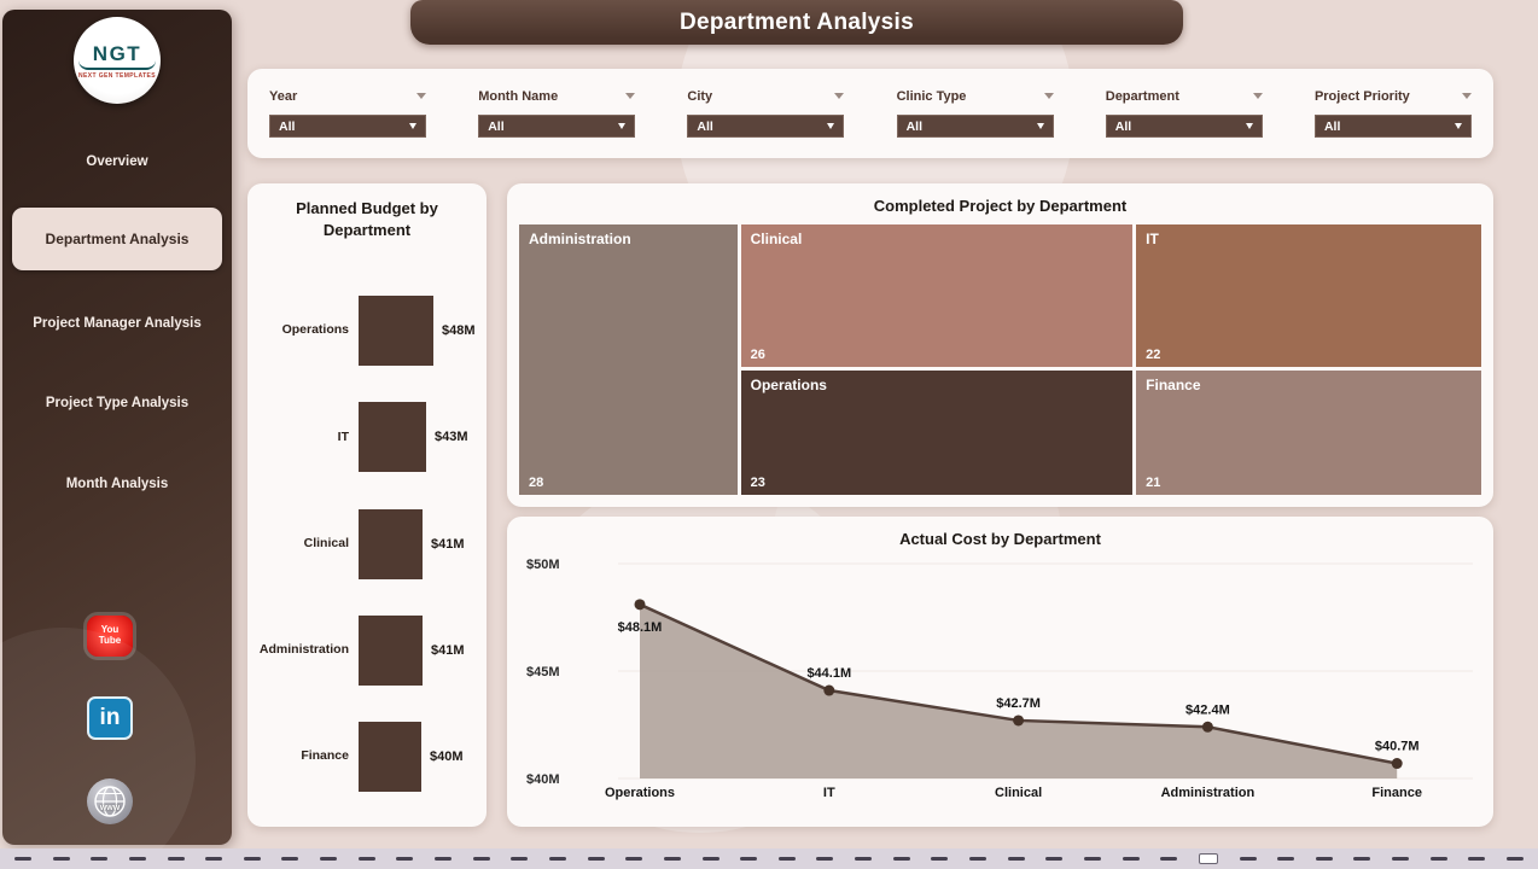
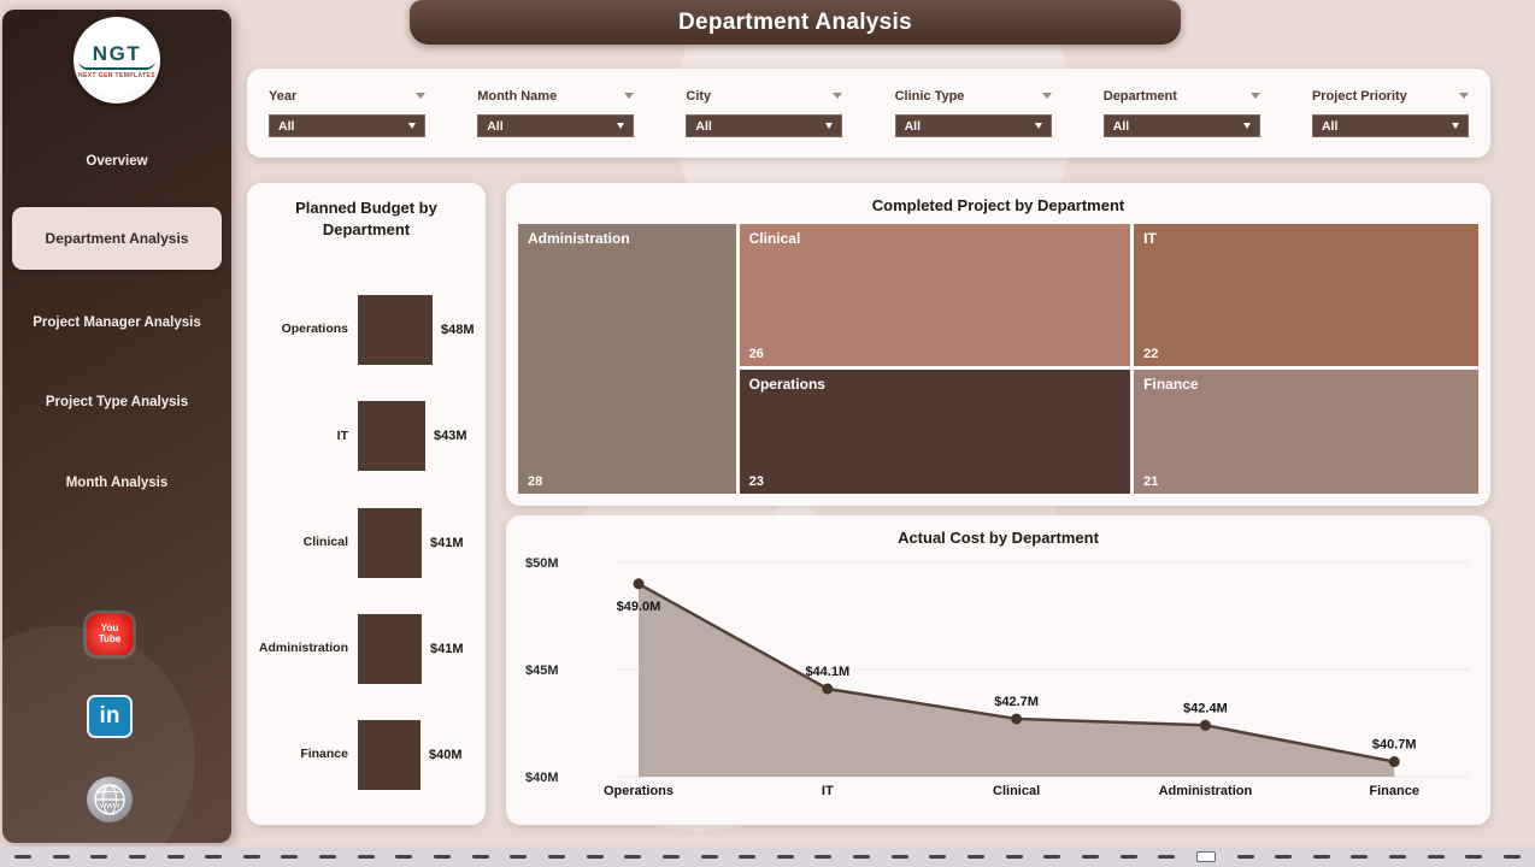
Actual Cost by Department/Operations: $48.1M -> $49.0M
